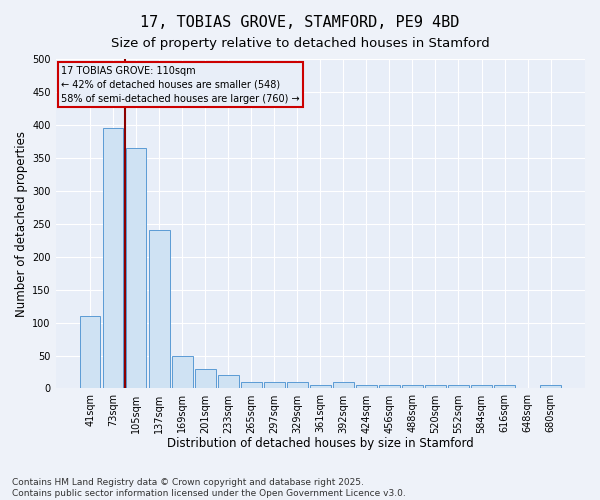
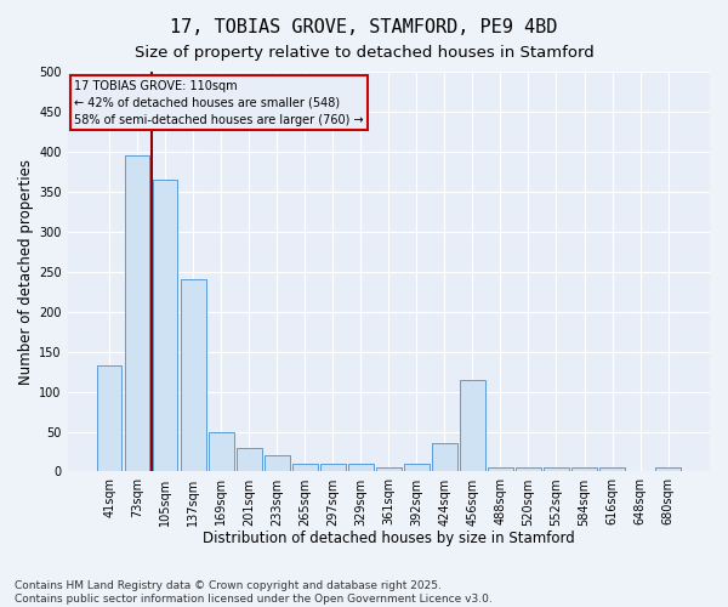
41sqm: 110 -> 132
424sqm: 5 -> 36
456sqm: 5 -> 114
